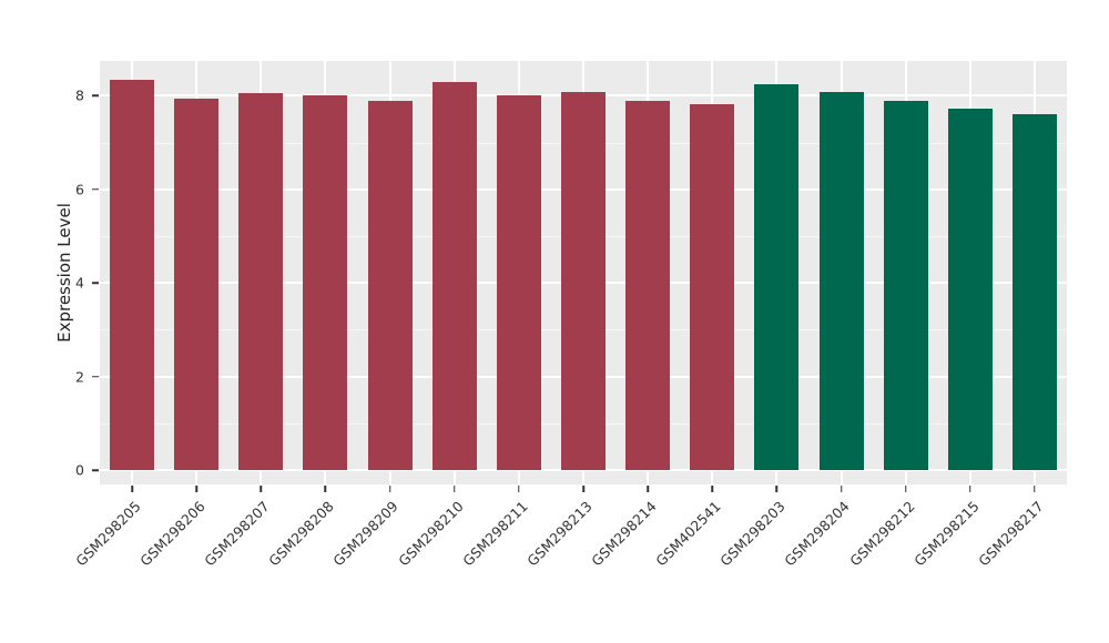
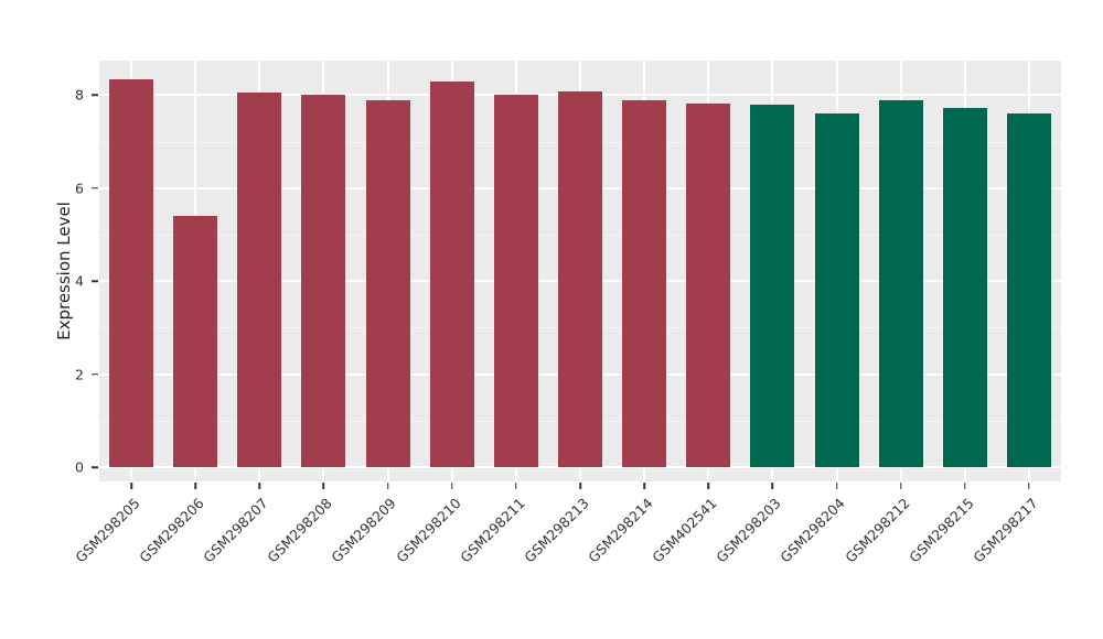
GSM298206: 8.0 -> 5.4
GSM298203: 8.2 -> 7.8
GSM298204: 8.1 -> 7.6
